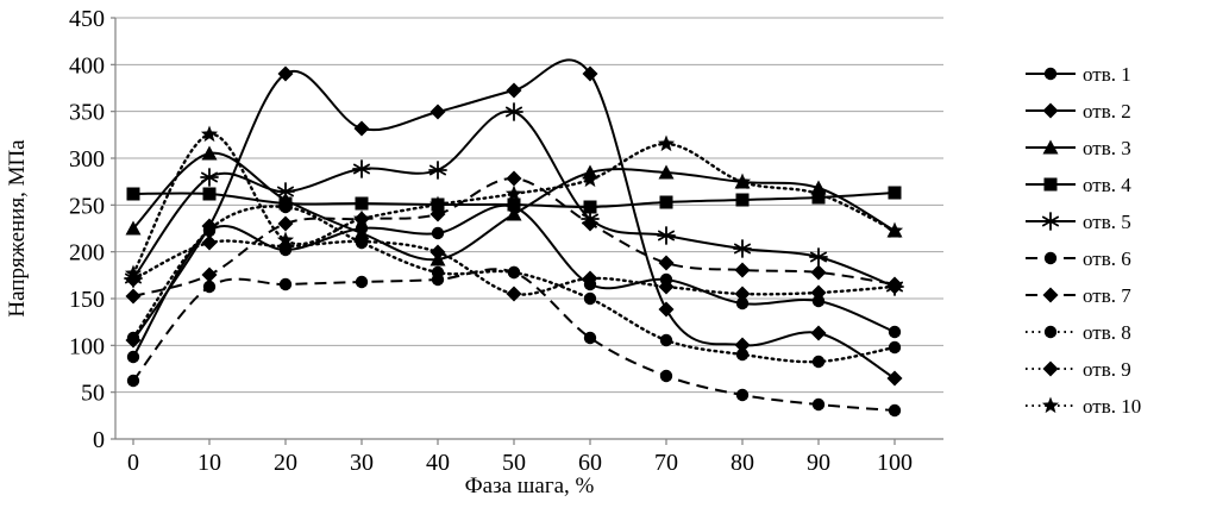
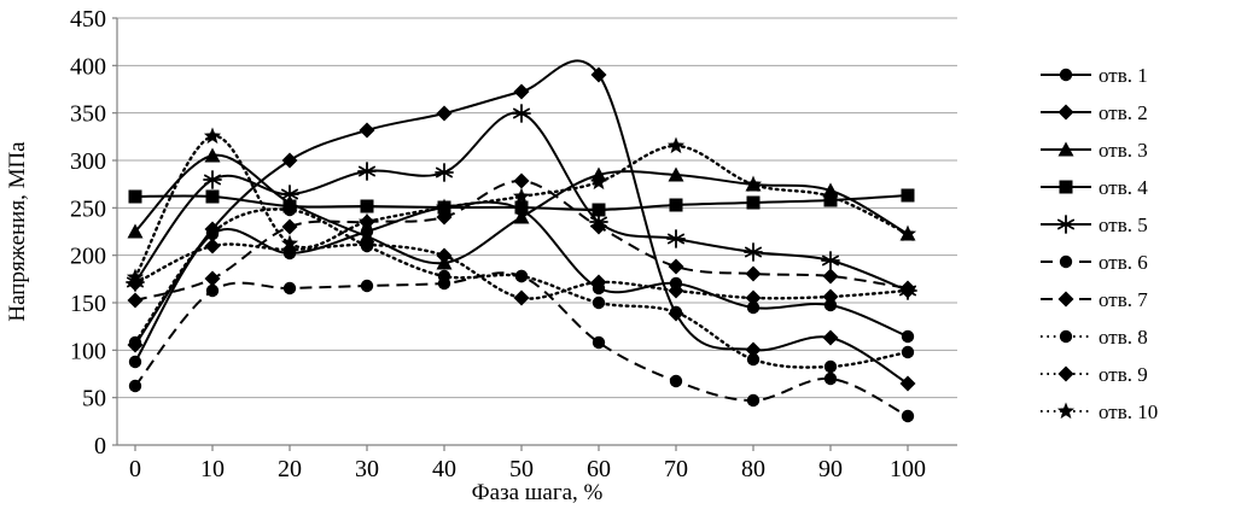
отв. 2/20: 390 -> 300
отв. 1/40: 220 -> 250
отв. 8/70: 100 -> 140
отв. 6/90: 40 -> 70
